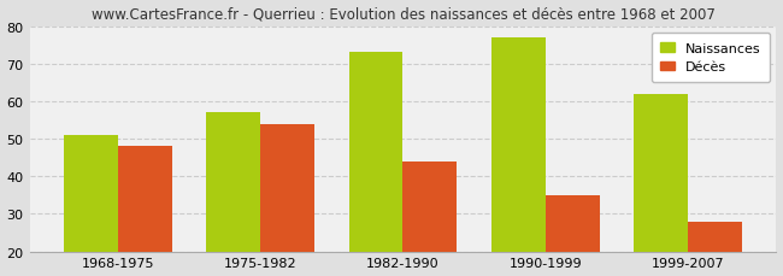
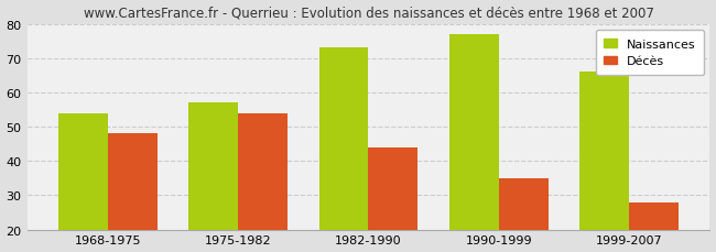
Naissances/1968-1975: 51 -> 54
Naissances/1999-2007: 62 -> 66
